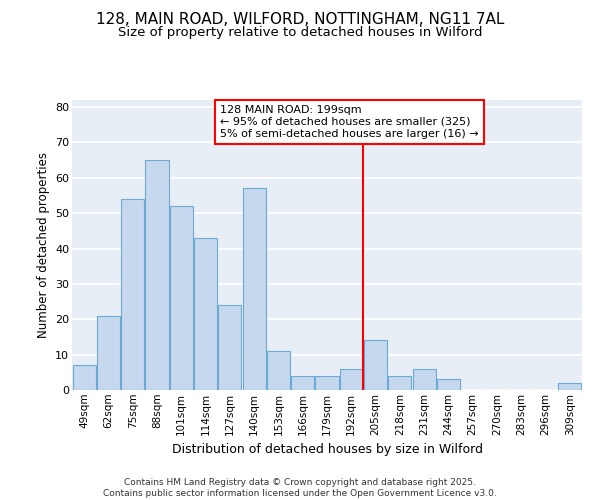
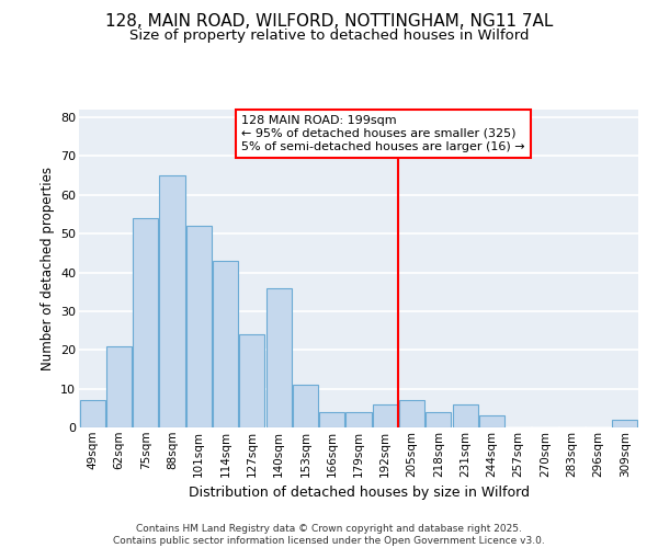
140sqm: 57 -> 36
205sqm: 14 -> 7
